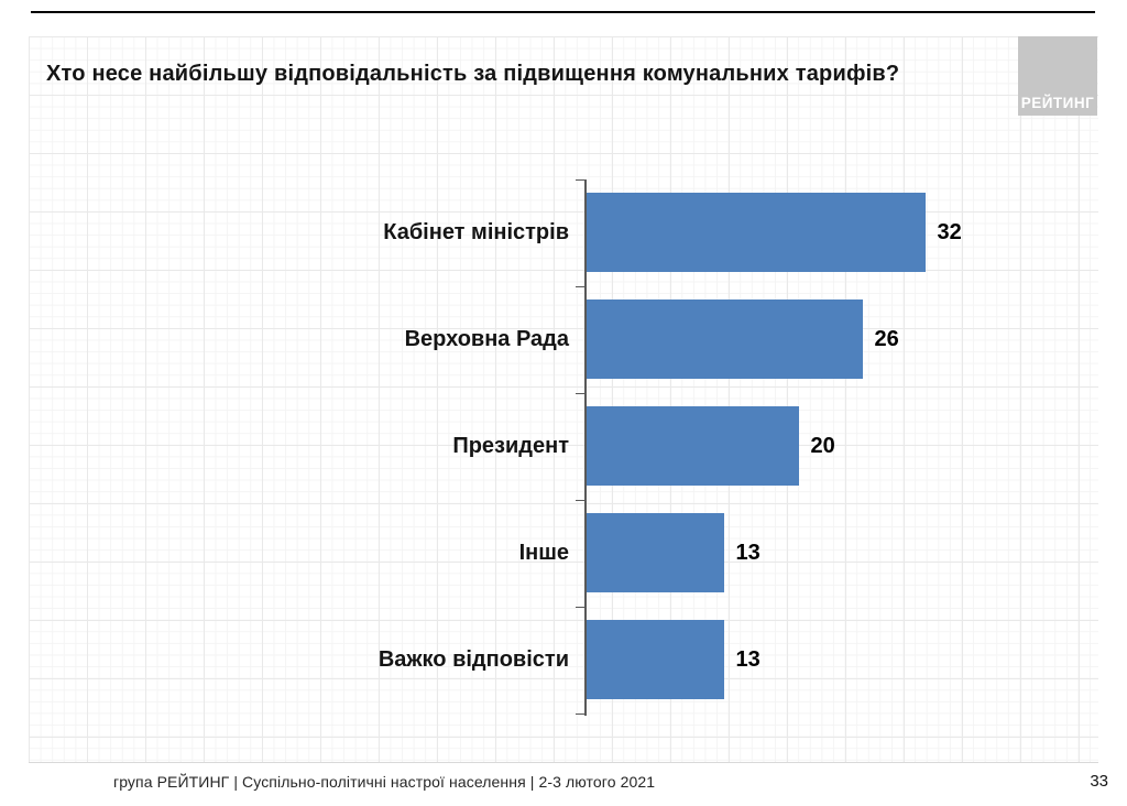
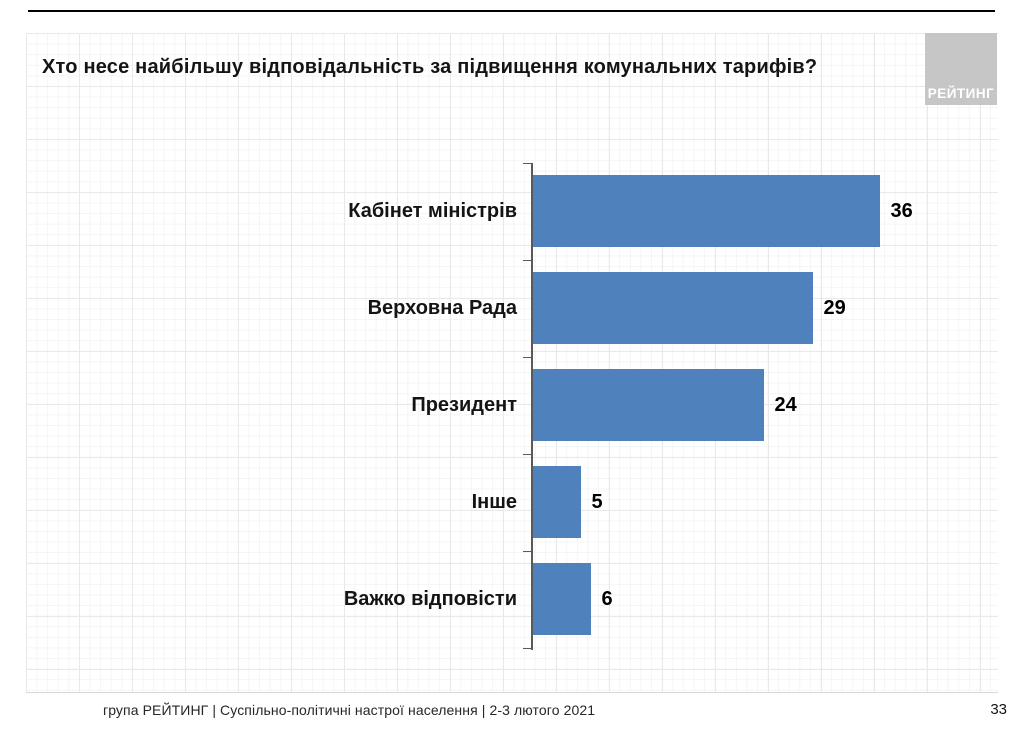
Кабінет міністрів: 32 -> 36
Верховна Рада: 26 -> 29
Президент: 20 -> 24
Інше: 13 -> 5
Важко відповісти: 13 -> 6
